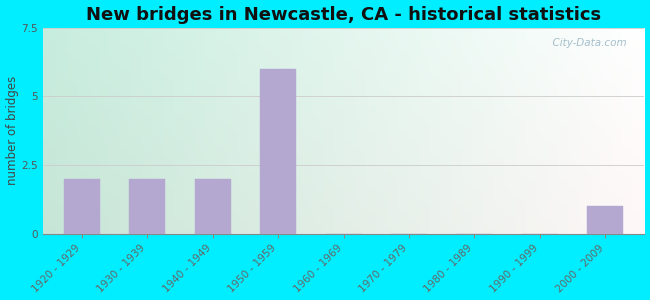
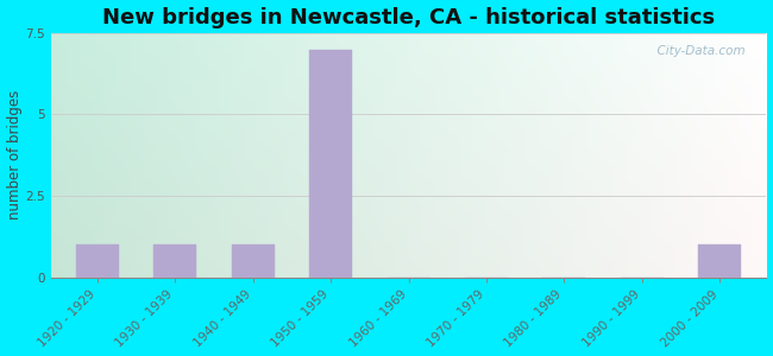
1920 - 1929: 2 -> 1
1930 - 1939: 2 -> 1
1940 - 1949: 2 -> 1
1950 - 1959: 6 -> 7
